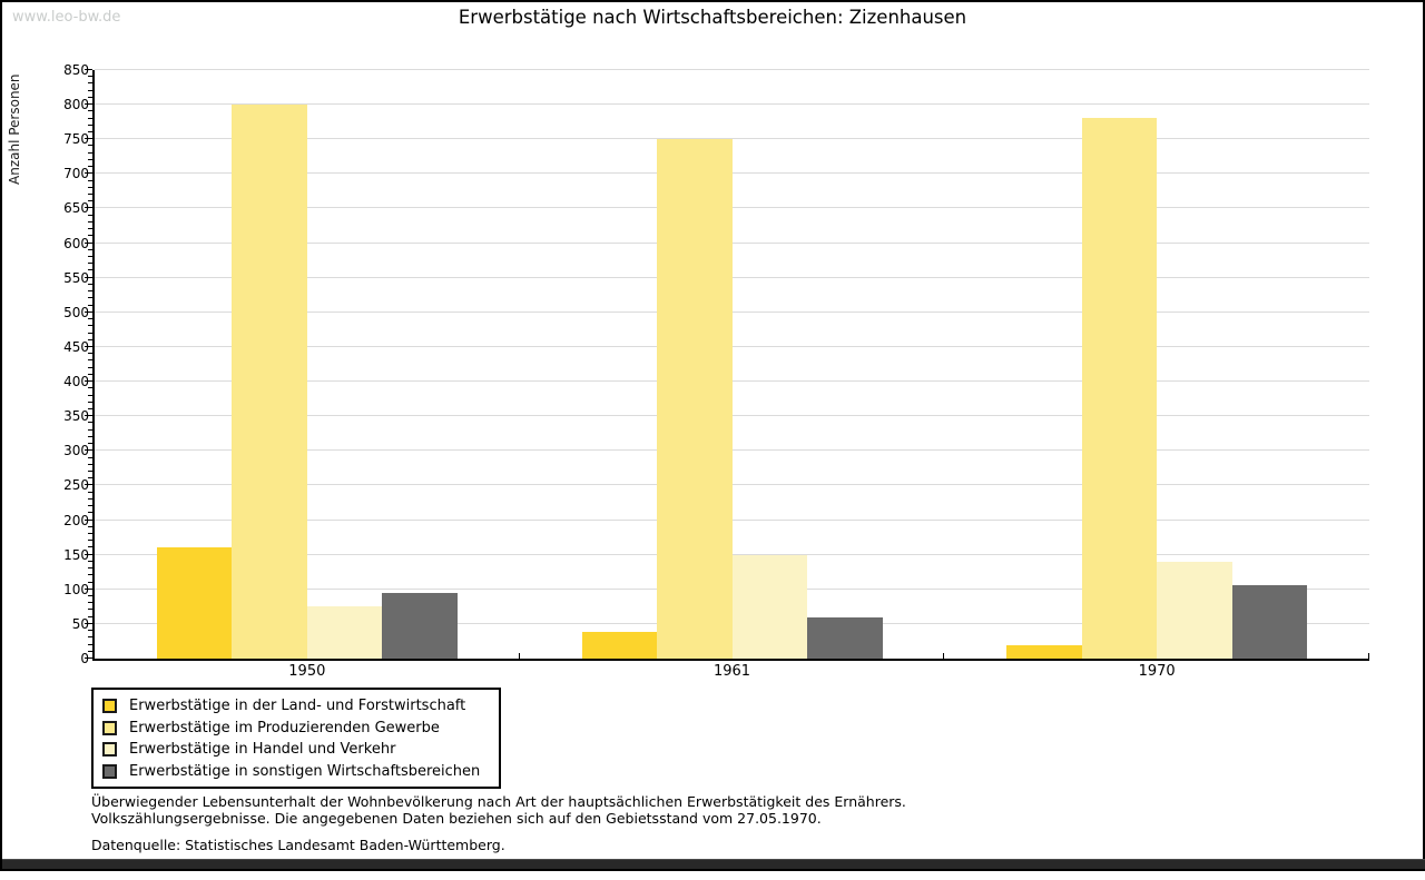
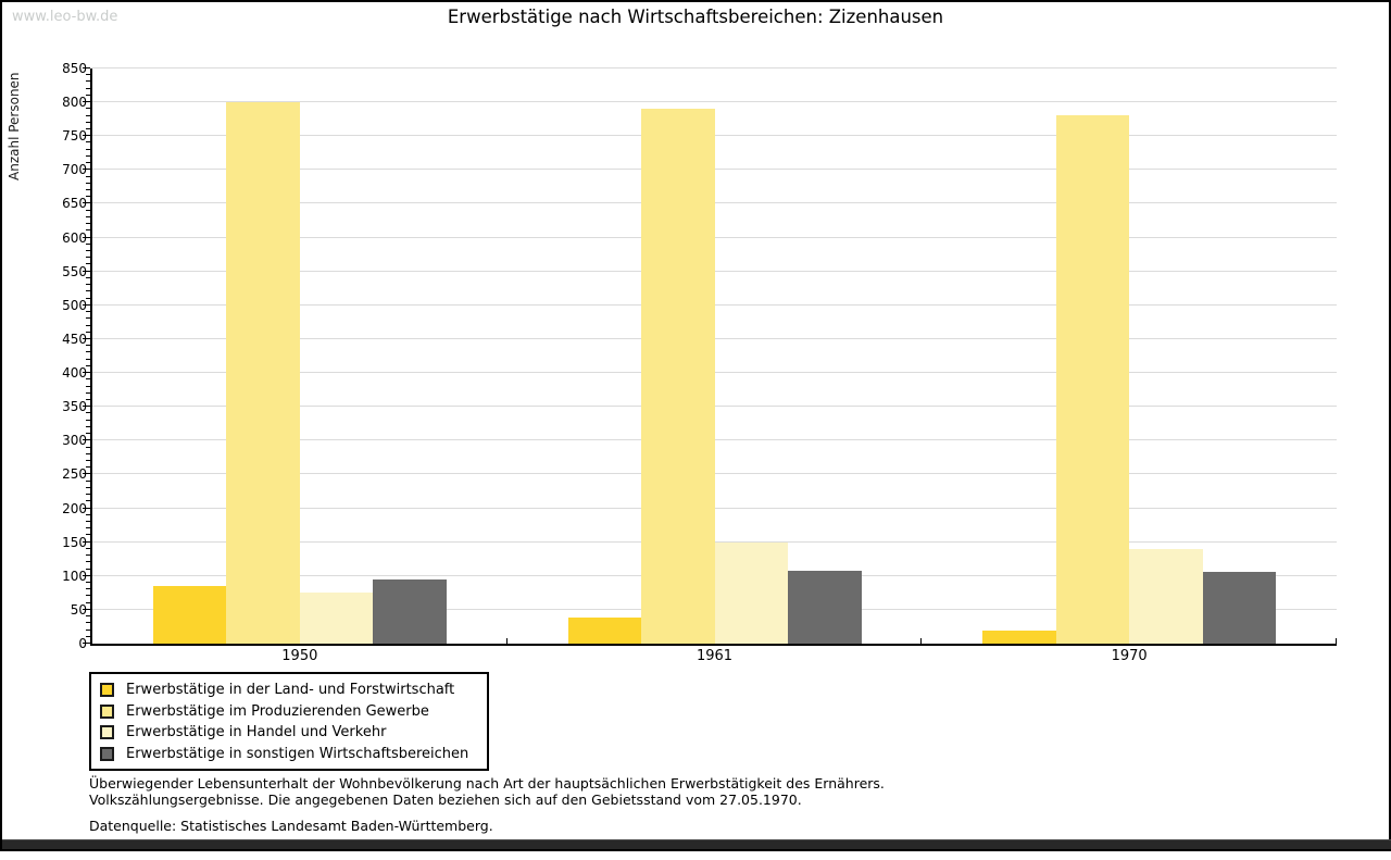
Erwerbstätige in der Land- und Forstwirtschaft/1950: 160 -> 80
Erwerbstätige im Produzierenden Gewerbe/1961: 750 -> 790
Erwerbstätige in sonstigen Wirtschaftsbereichen/1961: 60 -> 110
